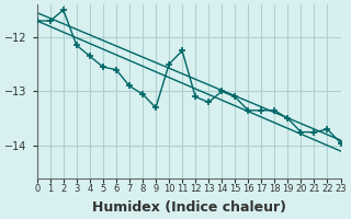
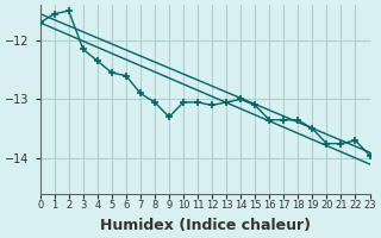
1: -11.70 -> -11.55
10: -12.50 -> -13.05
11: -12.25 -> -13.05
13: -13.20 -> -13.05
